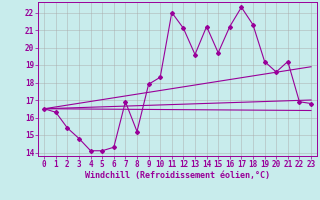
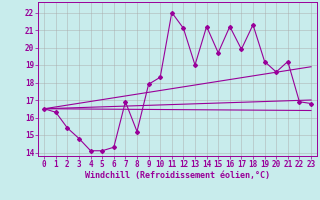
13: 19.6 -> 19.0
17: 22.3 -> 19.9
